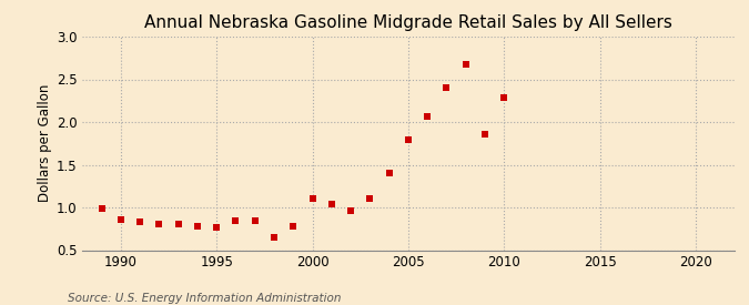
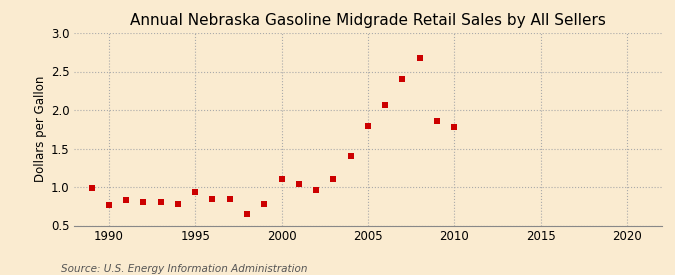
1990: 0.86 -> 0.76
1995: 0.76 -> 0.94
2010: 2.28 -> 1.78
